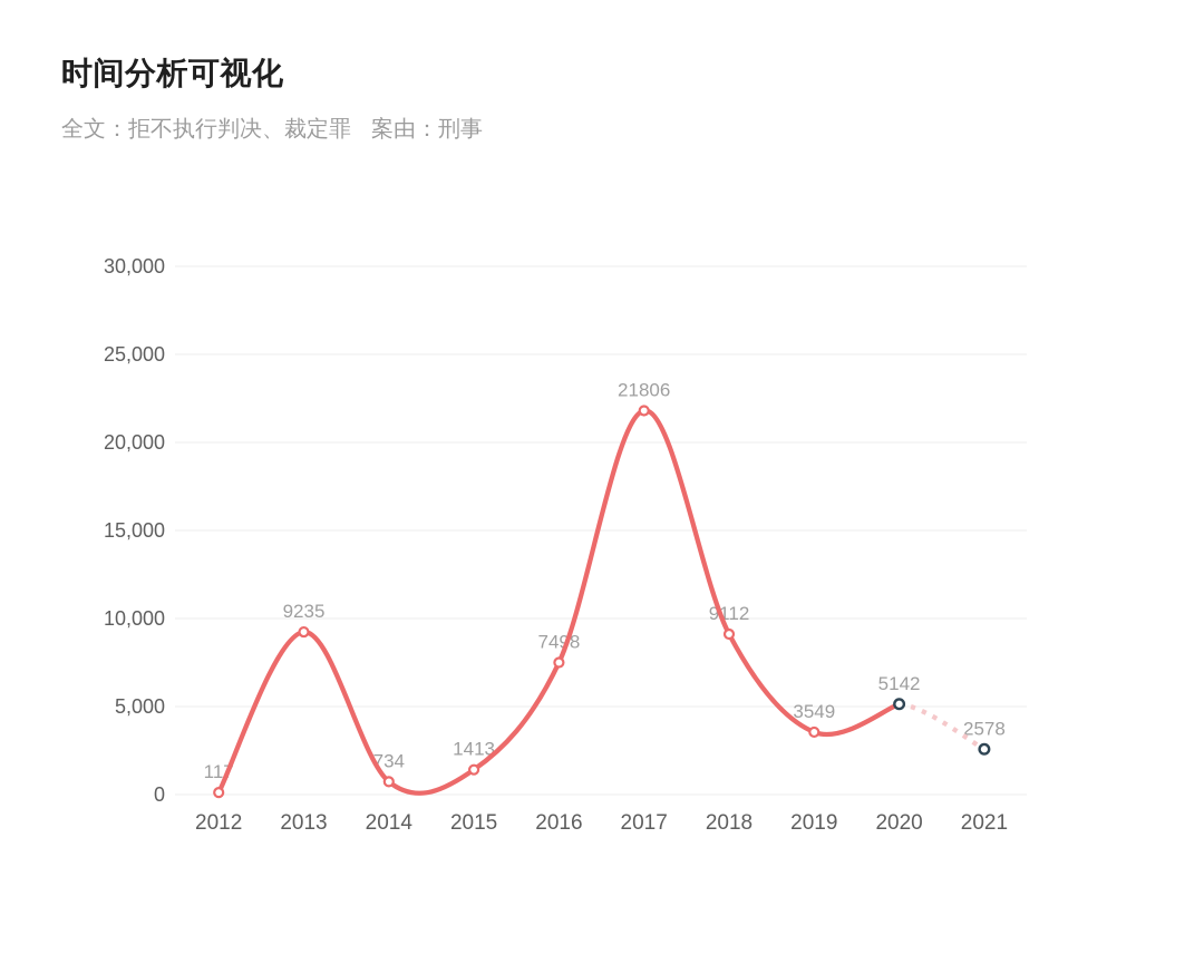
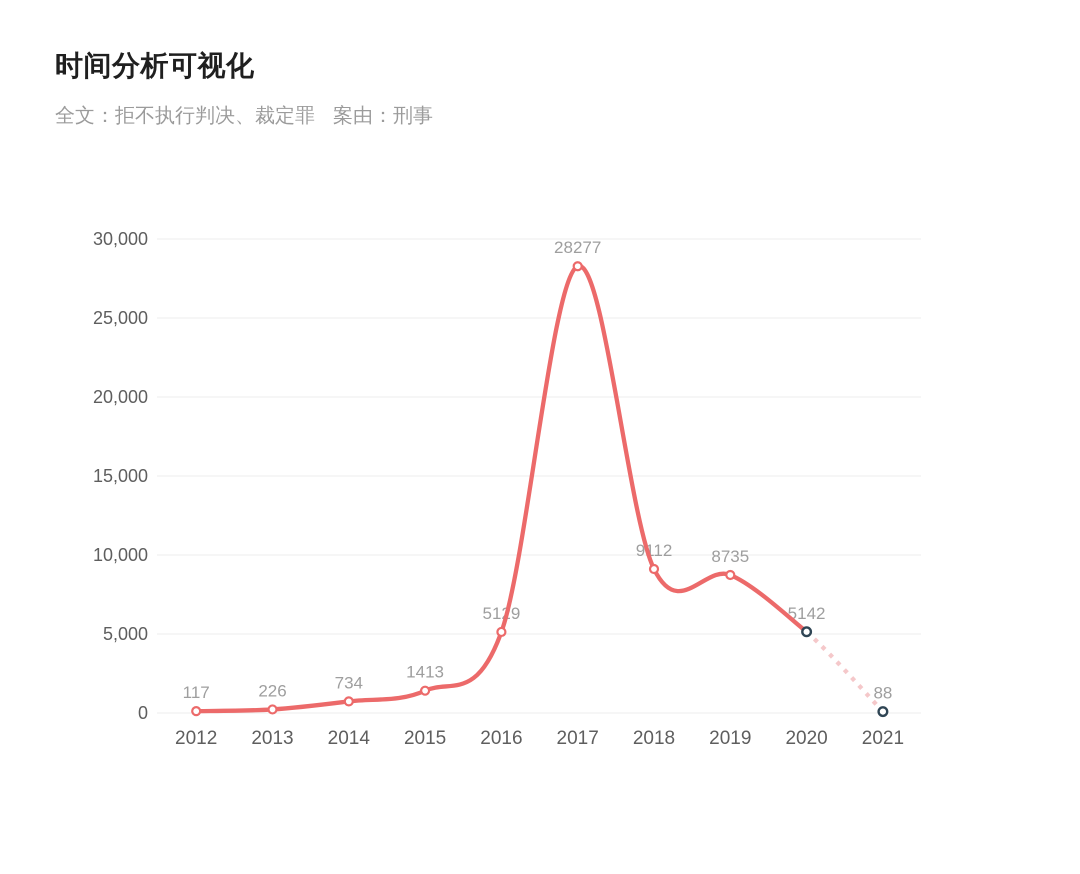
2013: 9235 -> 226
2016: 7498 -> 5129
2017: 21806 -> 28277
2019: 3549 -> 8735
2021: 2578 -> 88
